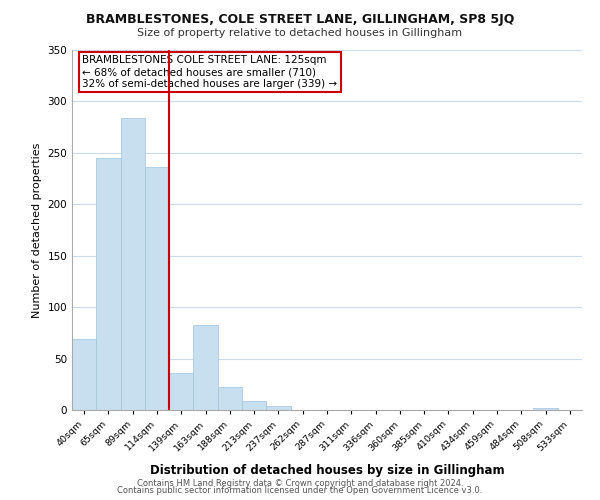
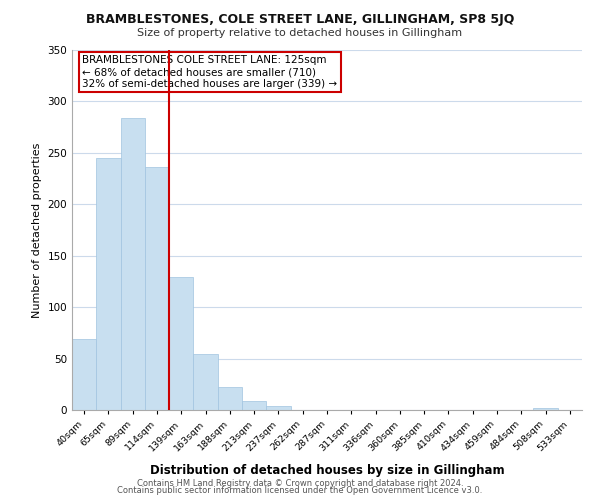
139sqm: 36 -> 129
163sqm: 83 -> 54
